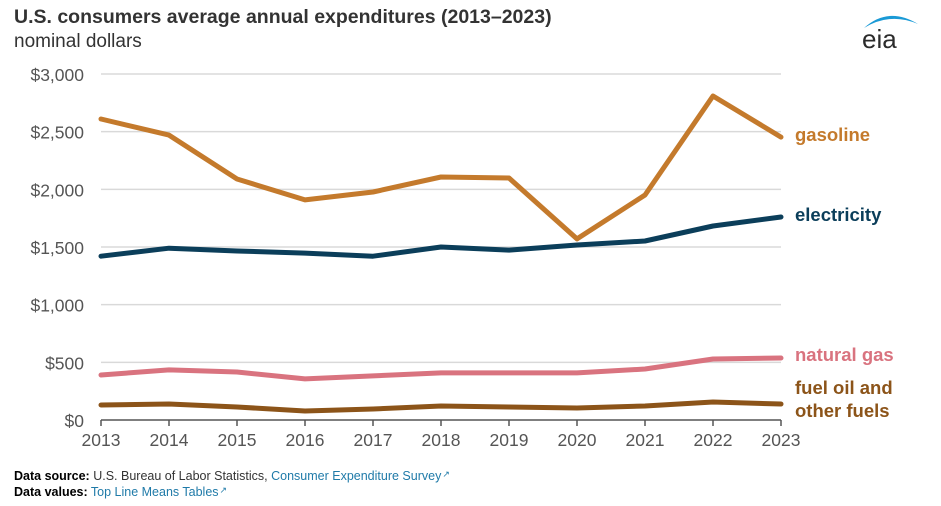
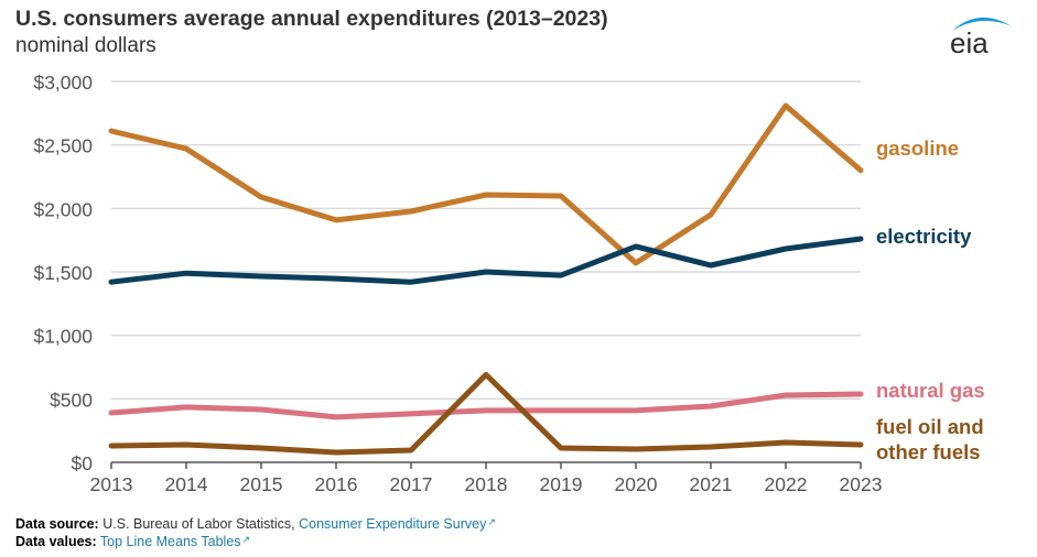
fuel oil and other fuels/2018: $120 -> $690
electricity/2020: $1520 -> $1700
gasoline/2023: $2450 -> $2300
